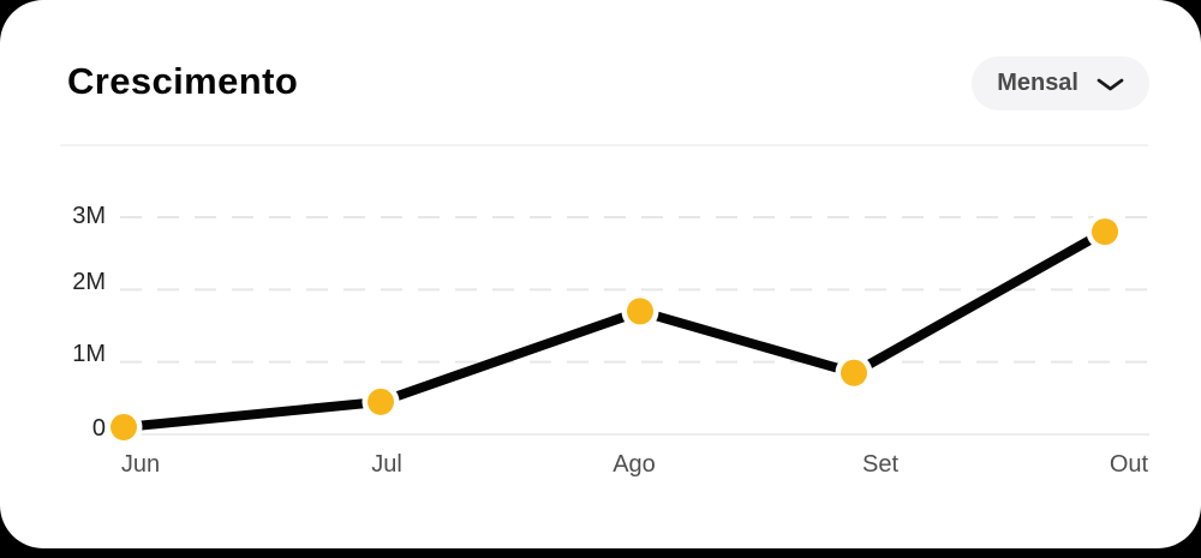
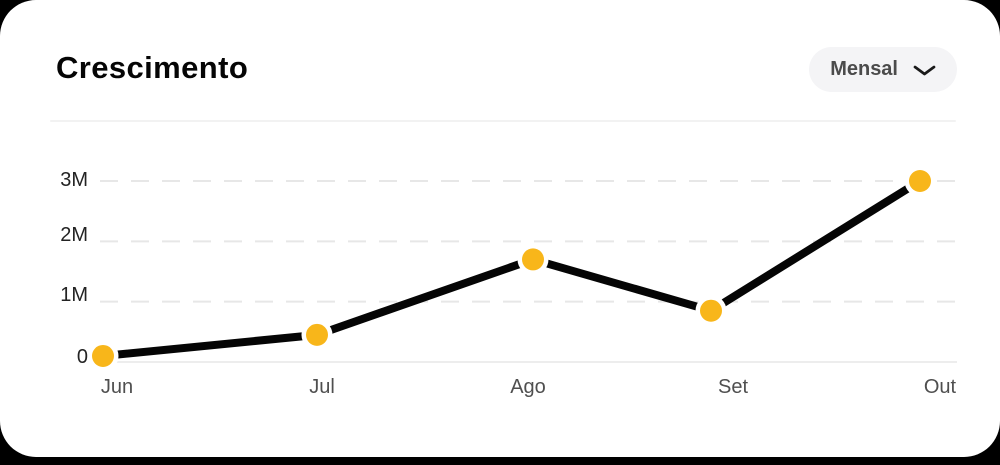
Out: 2.8M -> 3.0M
